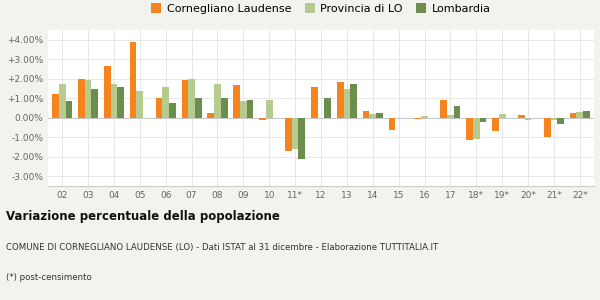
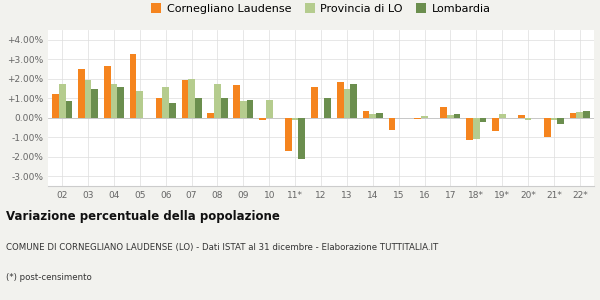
Cornegliano Laudense/03: 2.0% -> 2.5%
Cornegliano Laudense/05: 3.9% -> 3.2%
Provincia di LO/11*: -1.6% -> -0.1%
Cornegliano Laudense/17: 0.9% -> 0.6%
Lombardia/17: 0.6% -> 0.2%
